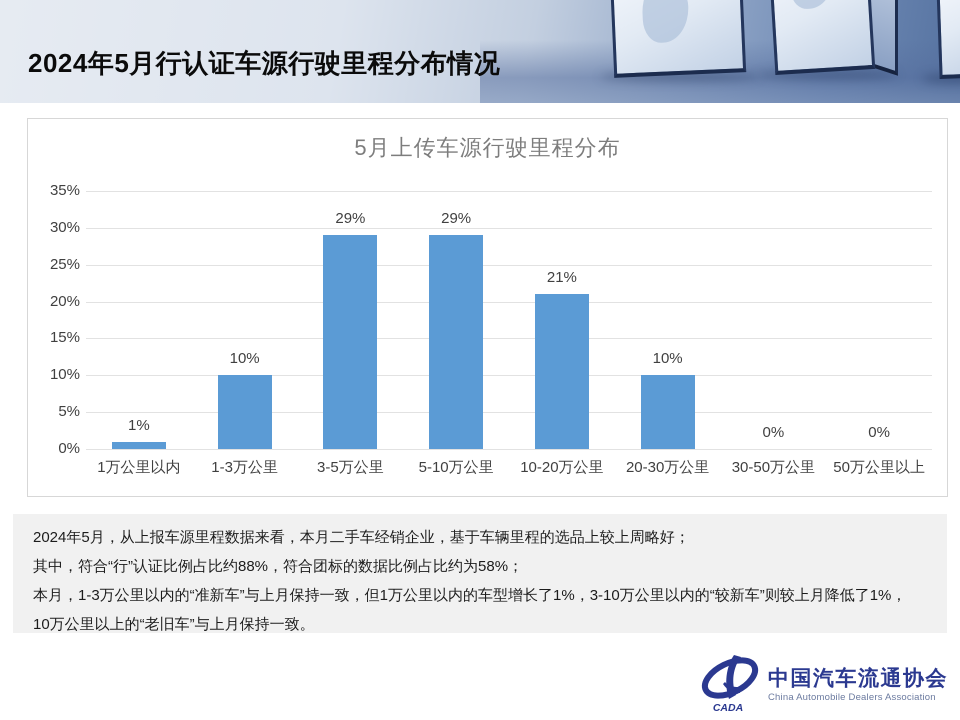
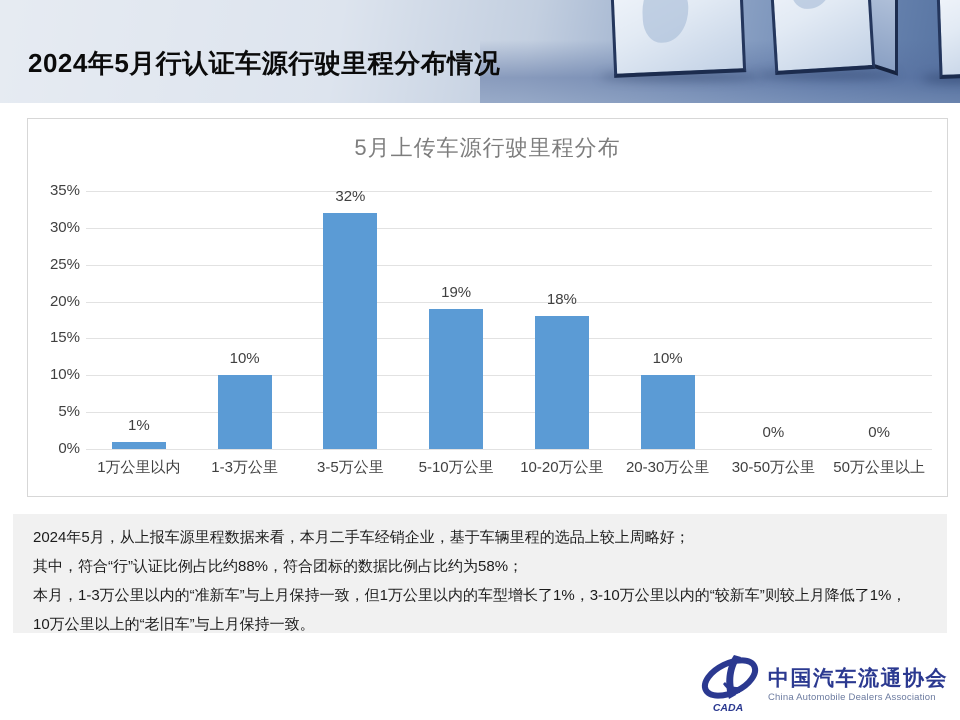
3-5万公里: 29% -> 32%
5-10万公里: 29% -> 19%
10-20万公里: 21% -> 18%
